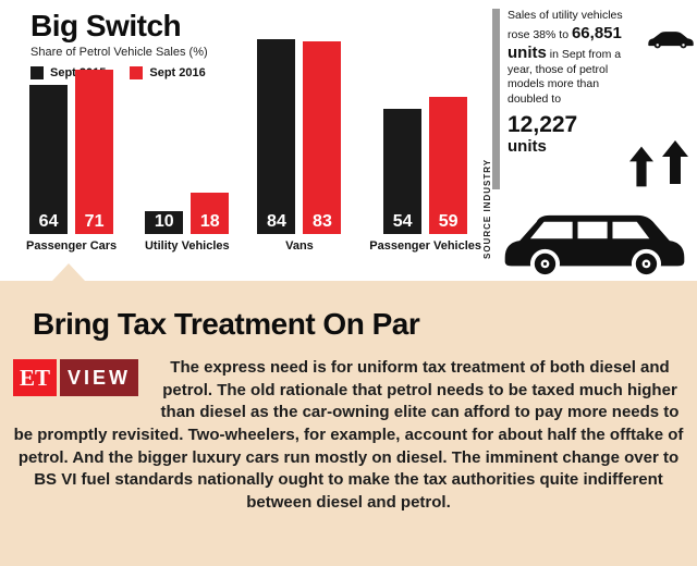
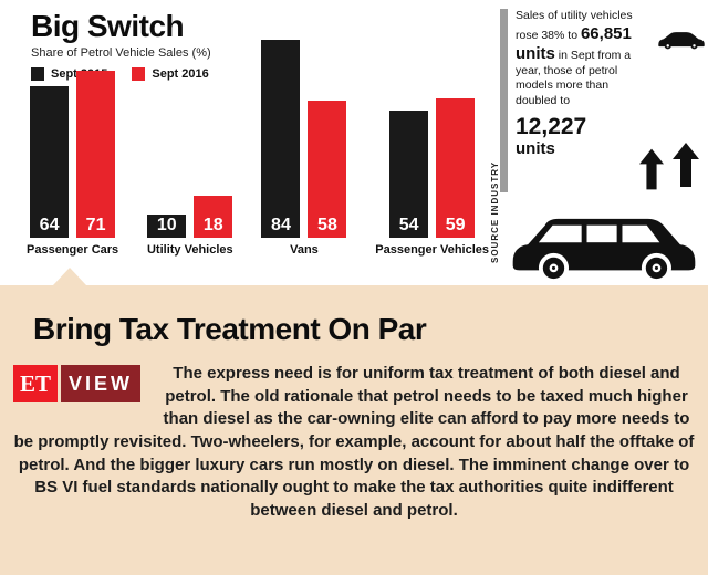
Sept 2016/Vans: 83 -> 58
